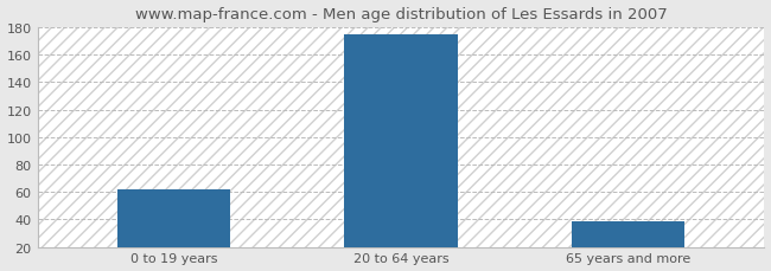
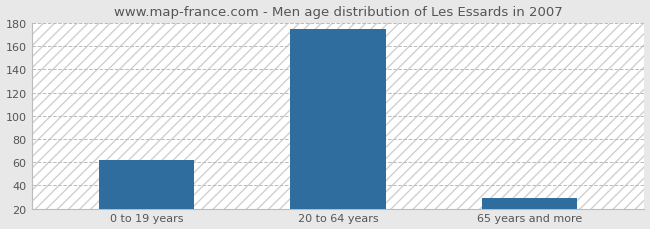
65 years and more: 39 -> 29
